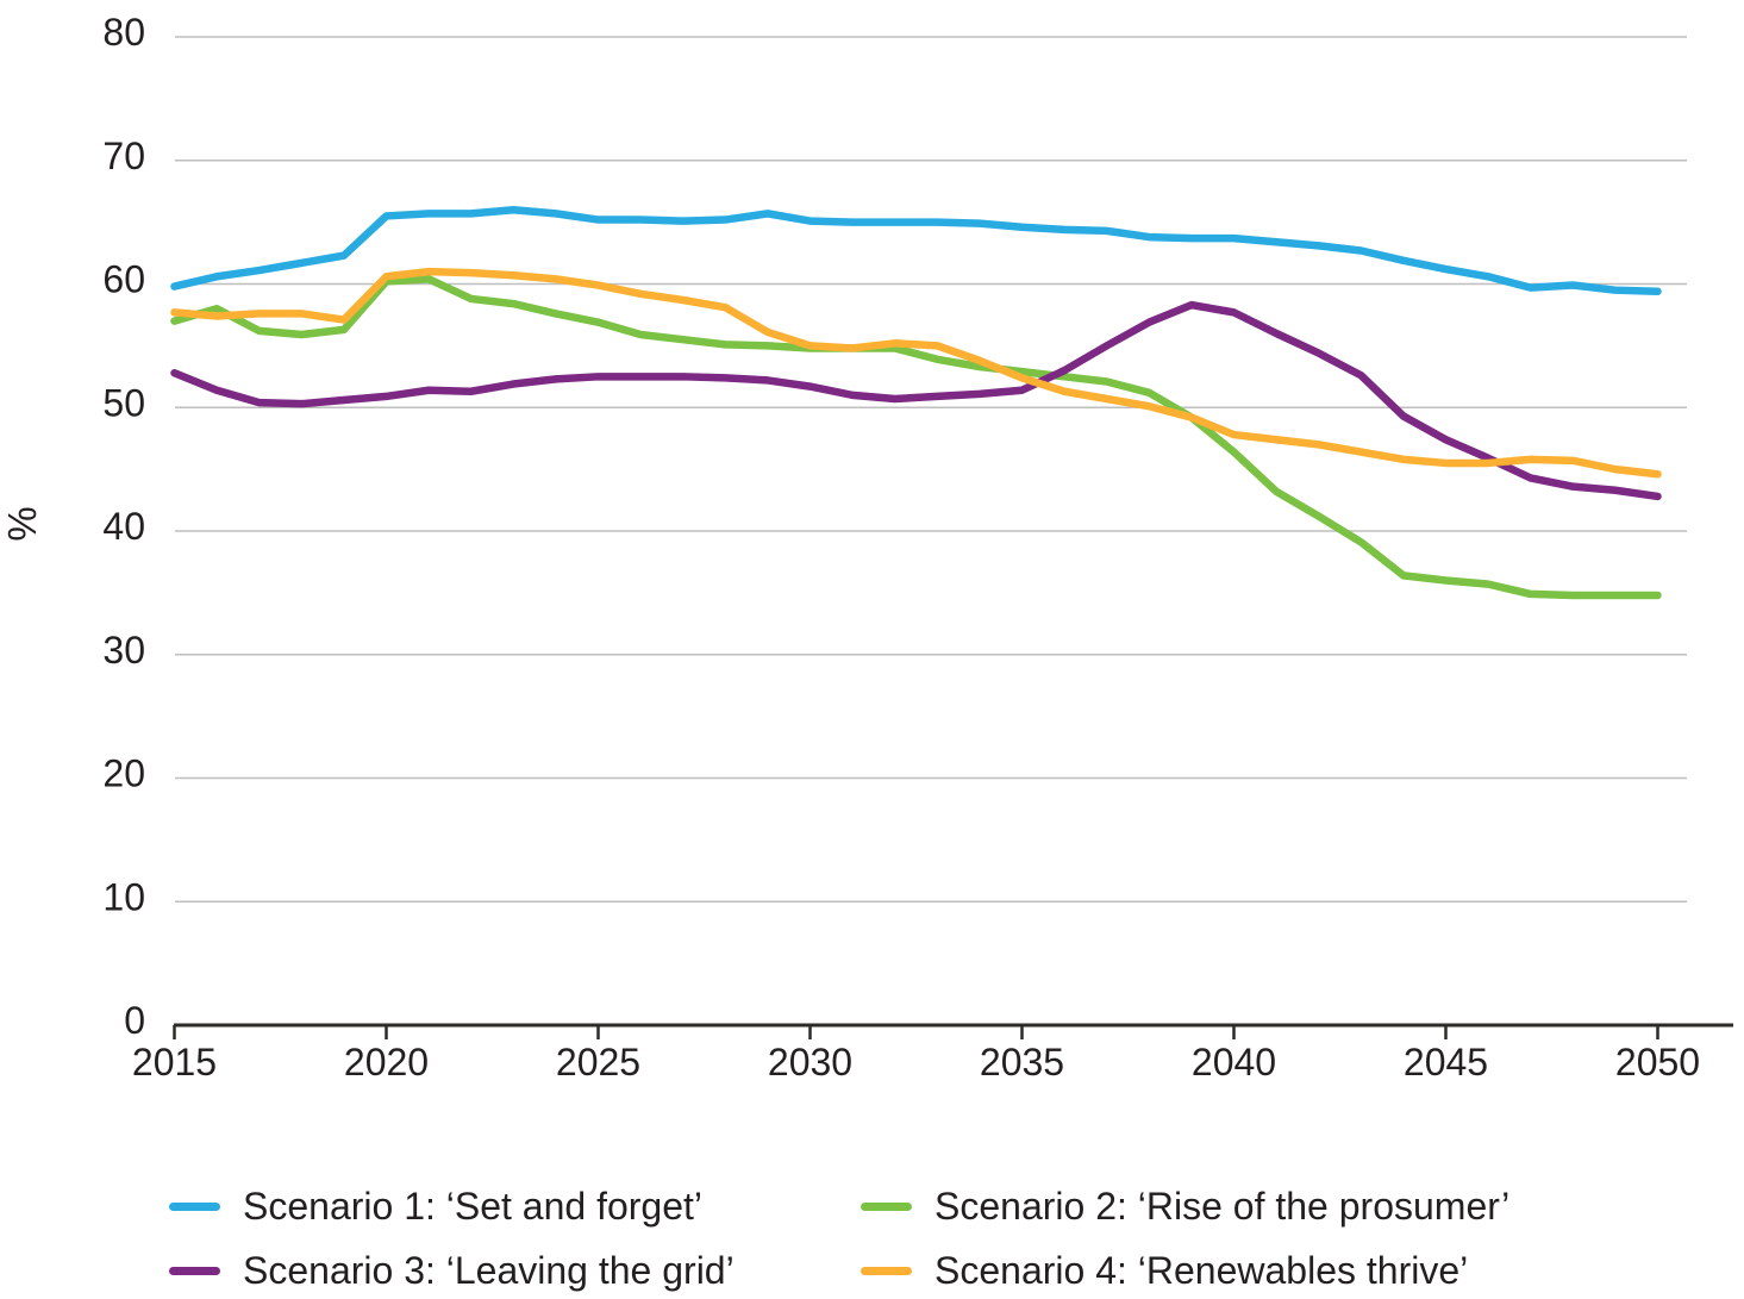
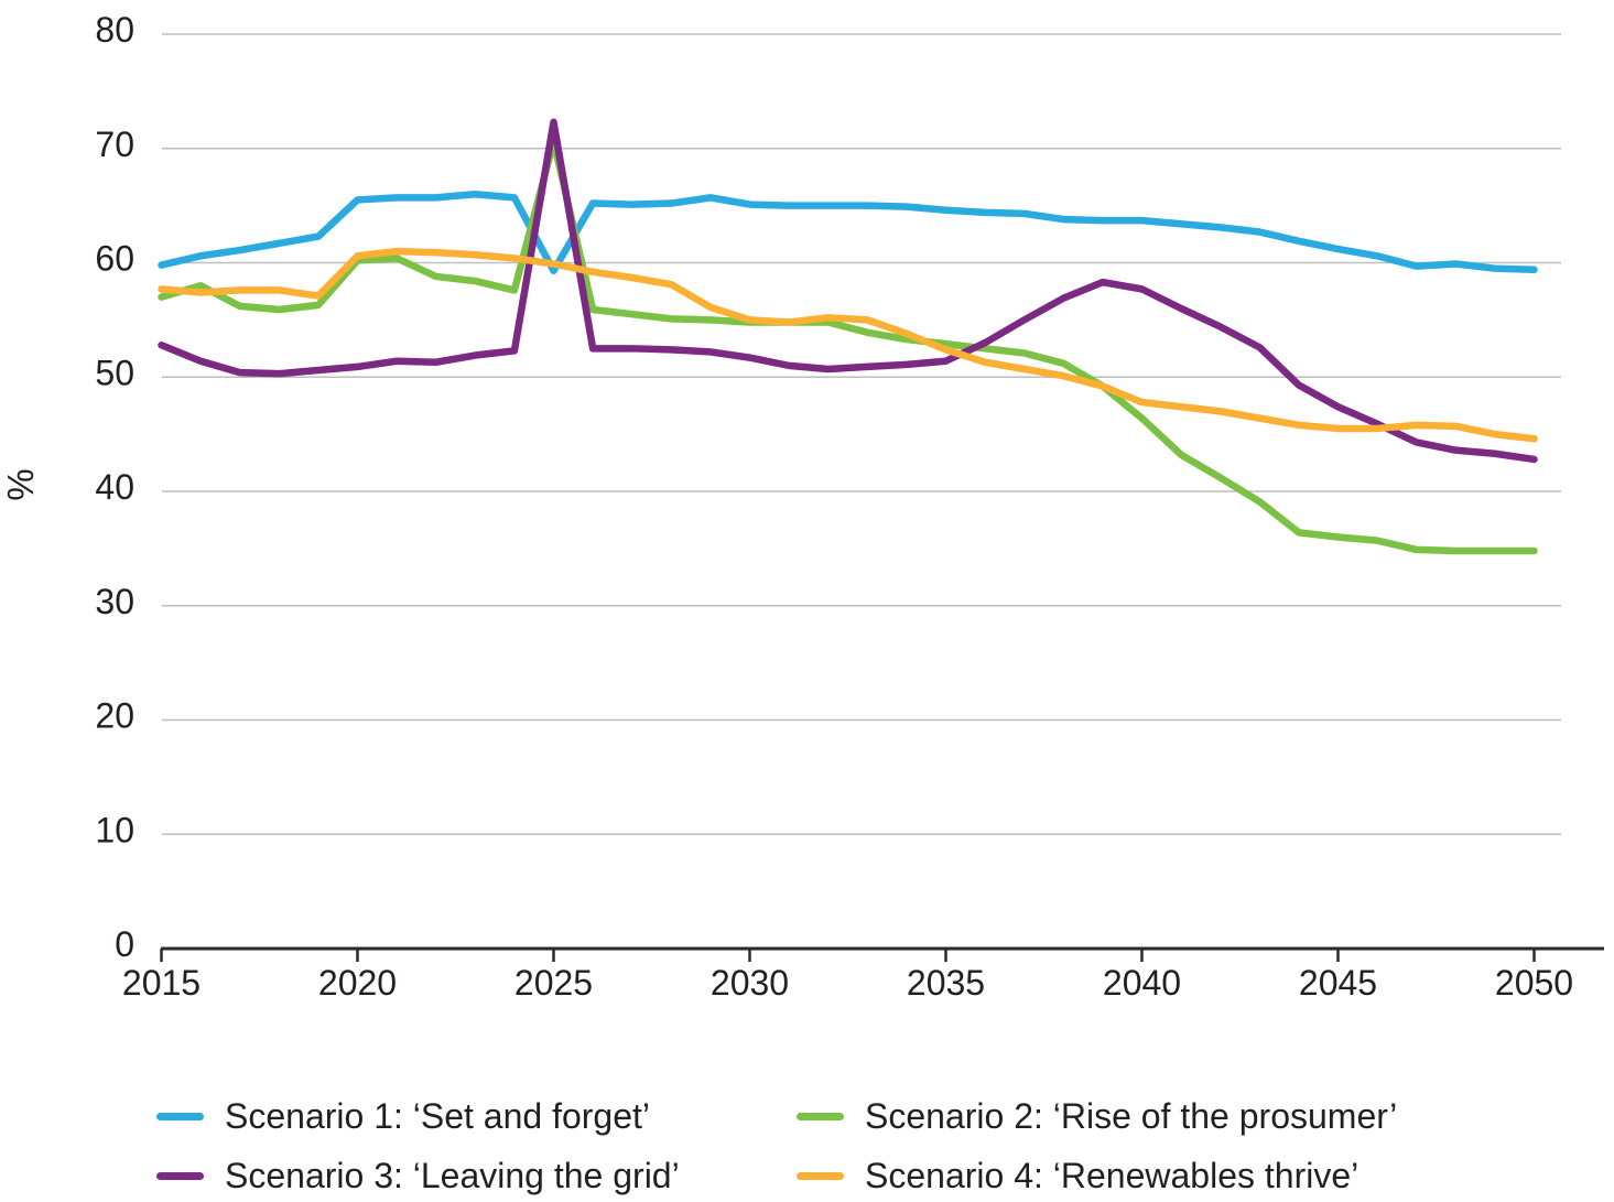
Scenario 1: ‘Set and forget’/2025: 65.2 -> 59.3
Scenario 2: ‘Rise of the prosumer’/2025: 56.9 -> 70.6
Scenario 3: ‘Leaving the grid’/2025: 52.5 -> 72.3
